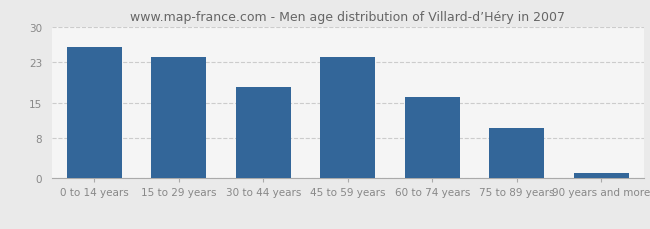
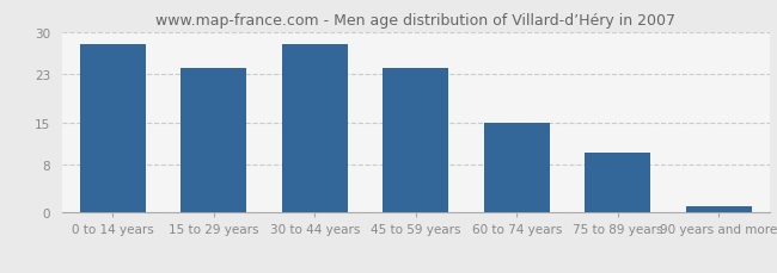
0 to 14 years: 26 -> 28
30 to 44 years: 18 -> 28
60 to 74 years: 16 -> 15
